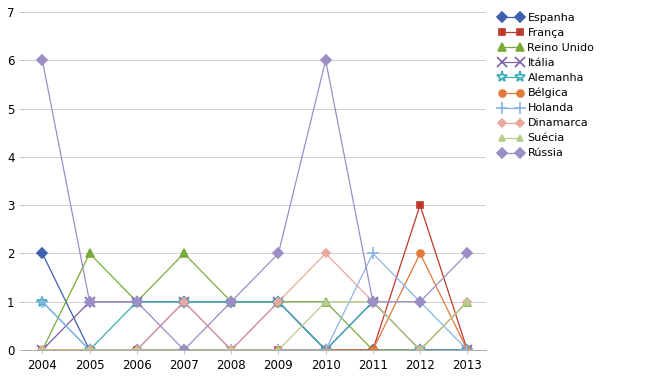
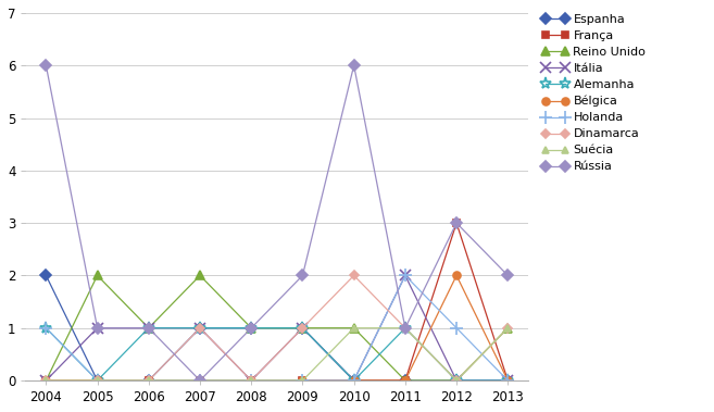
Itália/2011: 1 -> 2
Rússia/2012: 1 -> 3
